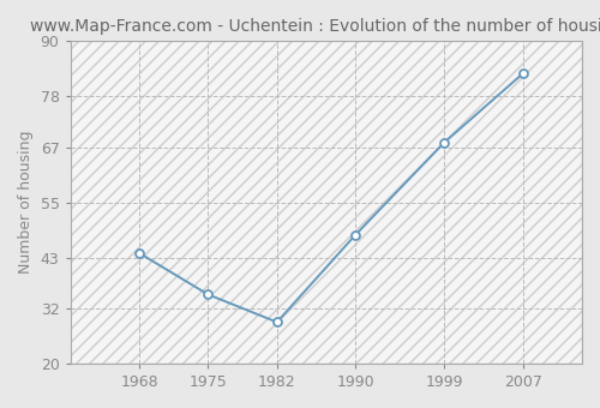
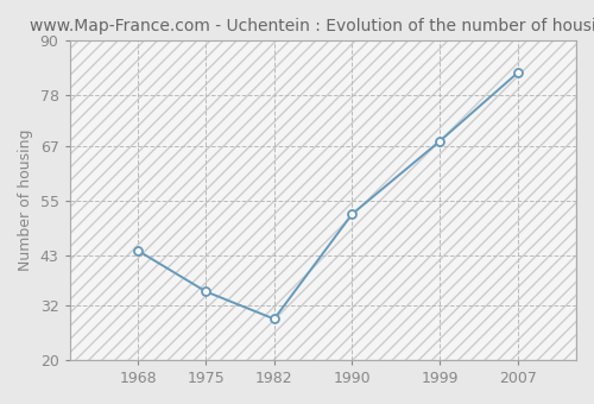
1990: 48 -> 52
